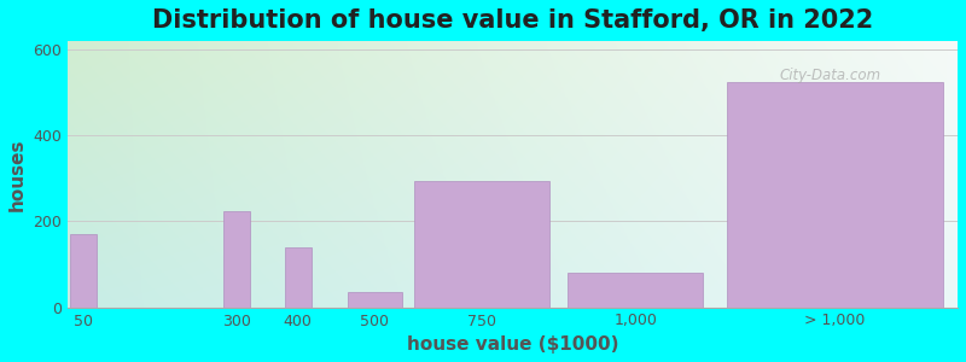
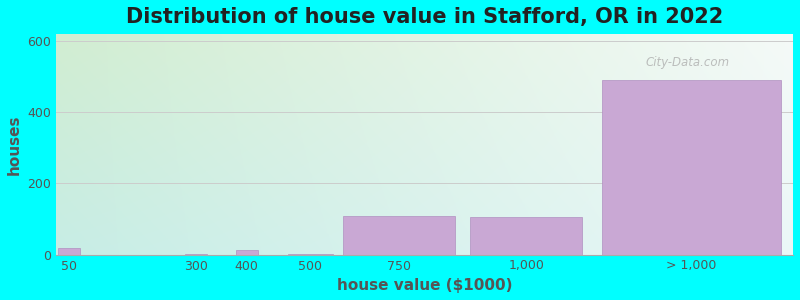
50: 170 -> 18
300: 225 -> 2
400: 140 -> 12
500: 35 -> 2
750: 295 -> 110
1,000: 80 -> 105
> 1,000: 525 -> 490
